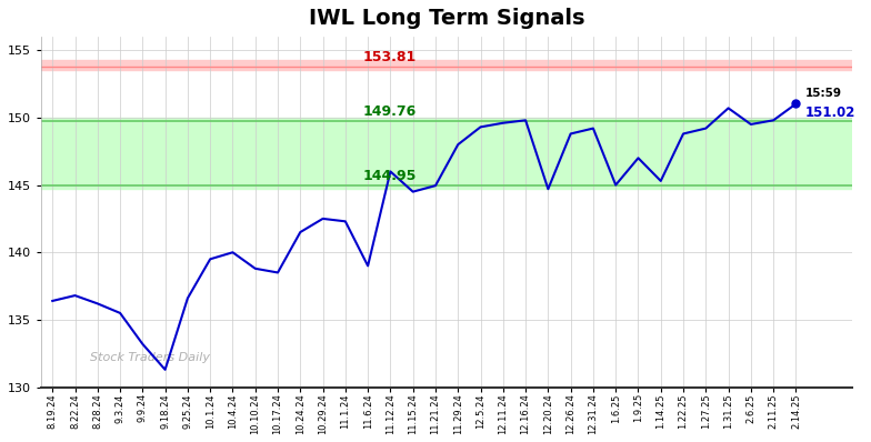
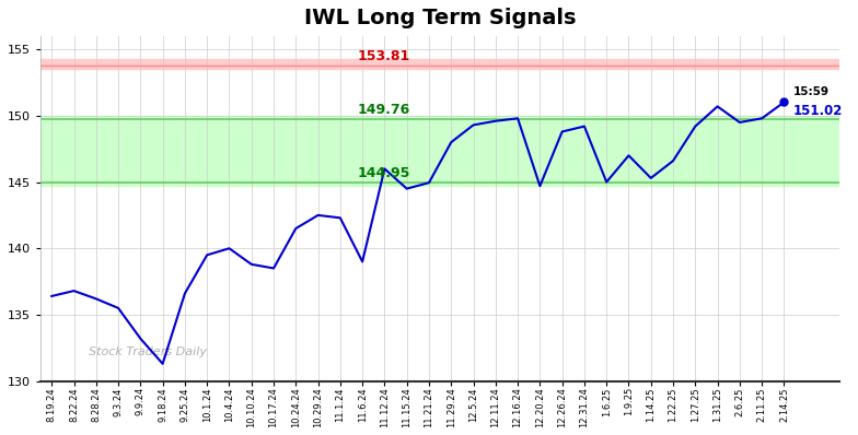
1.22.25: 148.8 -> 146.6
